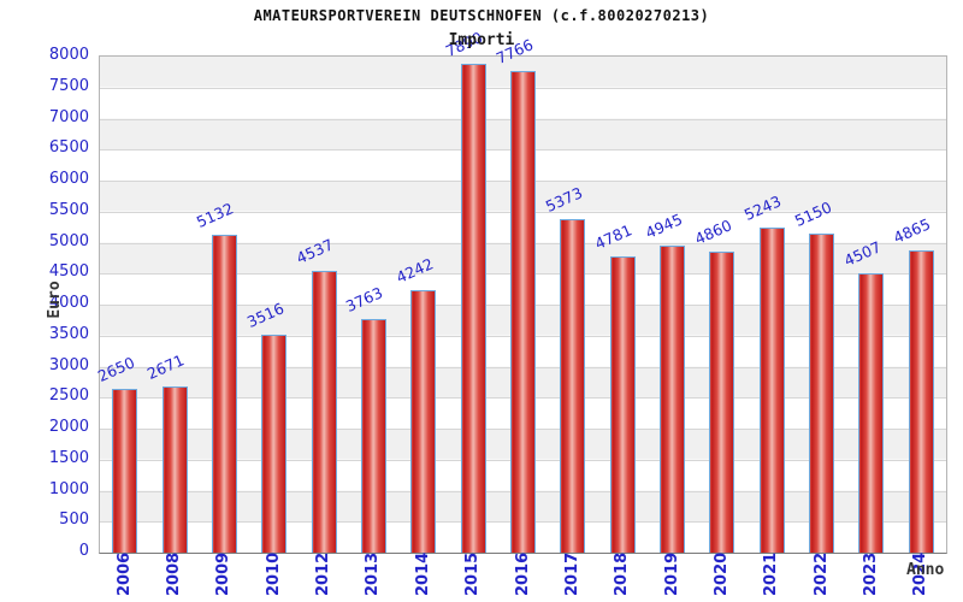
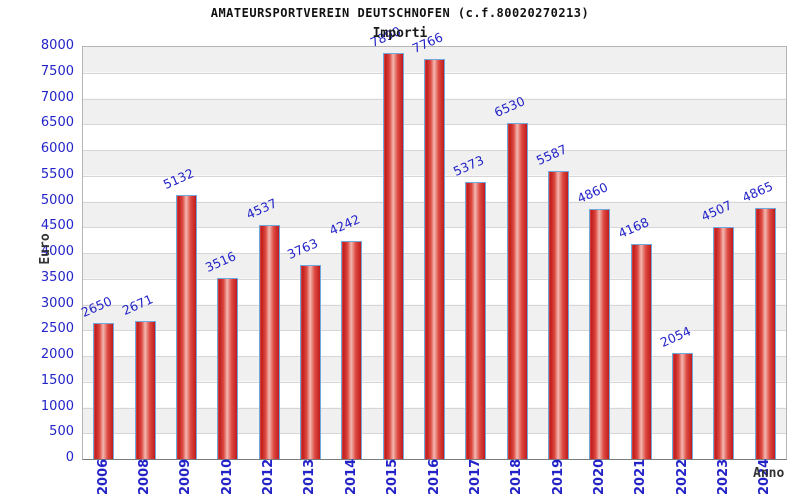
2018: 4781 -> 6530
2019: 4945 -> 5587
2021: 5243 -> 4168
2022: 5150 -> 2054
